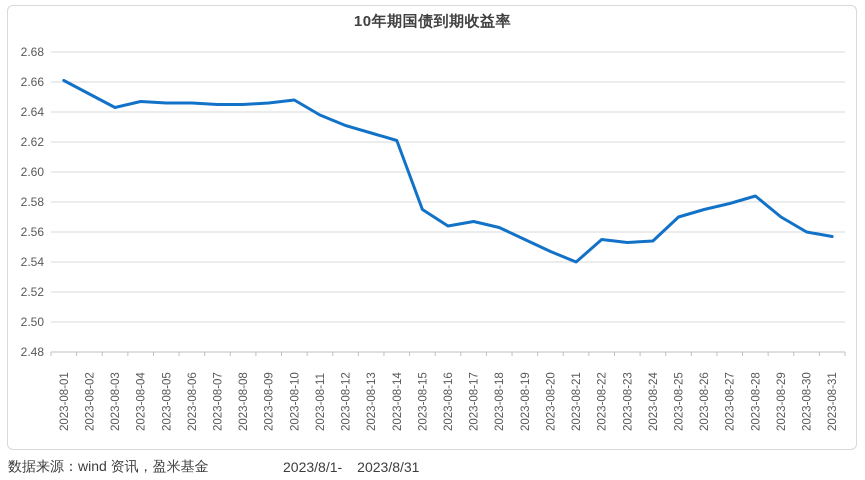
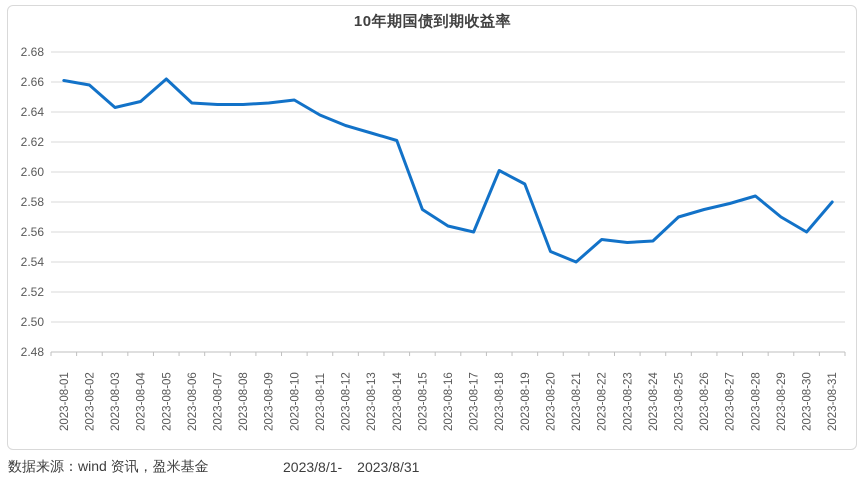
2023-08-02: 2.652 -> 2.658
2023-08-05: 2.646 -> 2.662
2023-08-17: 2.567 -> 2.560
2023-08-18: 2.563 -> 2.601
2023-08-19: 2.555 -> 2.592
2023-08-31: 2.557 -> 2.580
